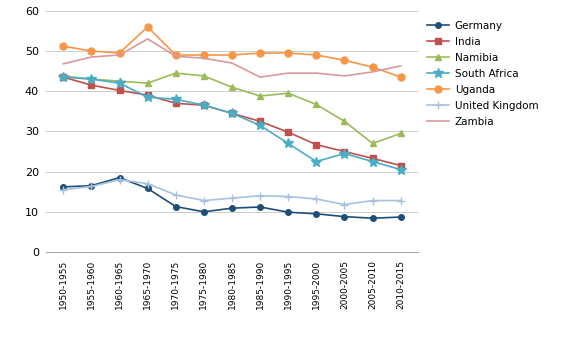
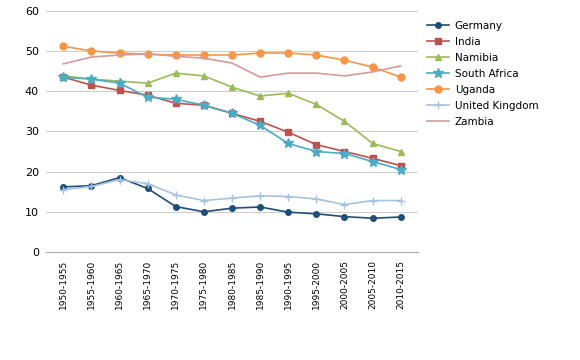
Uganda/1965-1970: 56.0 -> 49.2
Zambia/1965-1970: 53.0 -> 49.3
South Africa/1995-2000: 22.5 -> 25.0
Namibia/2010-2015: 29.5 -> 25.0
